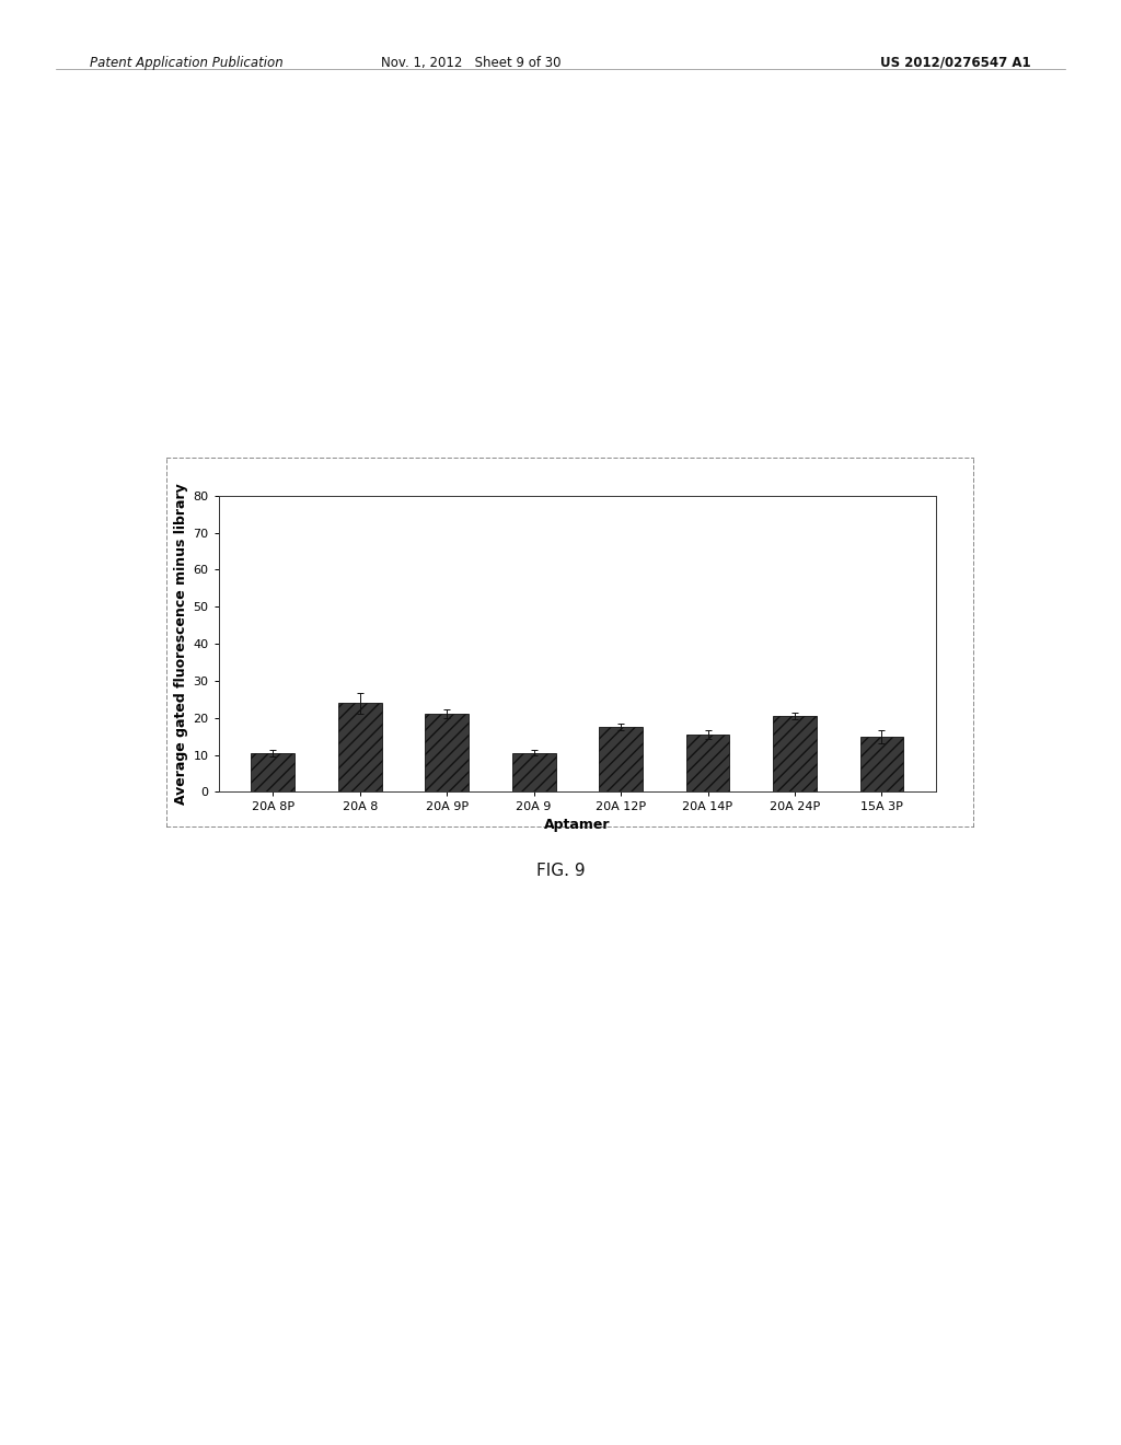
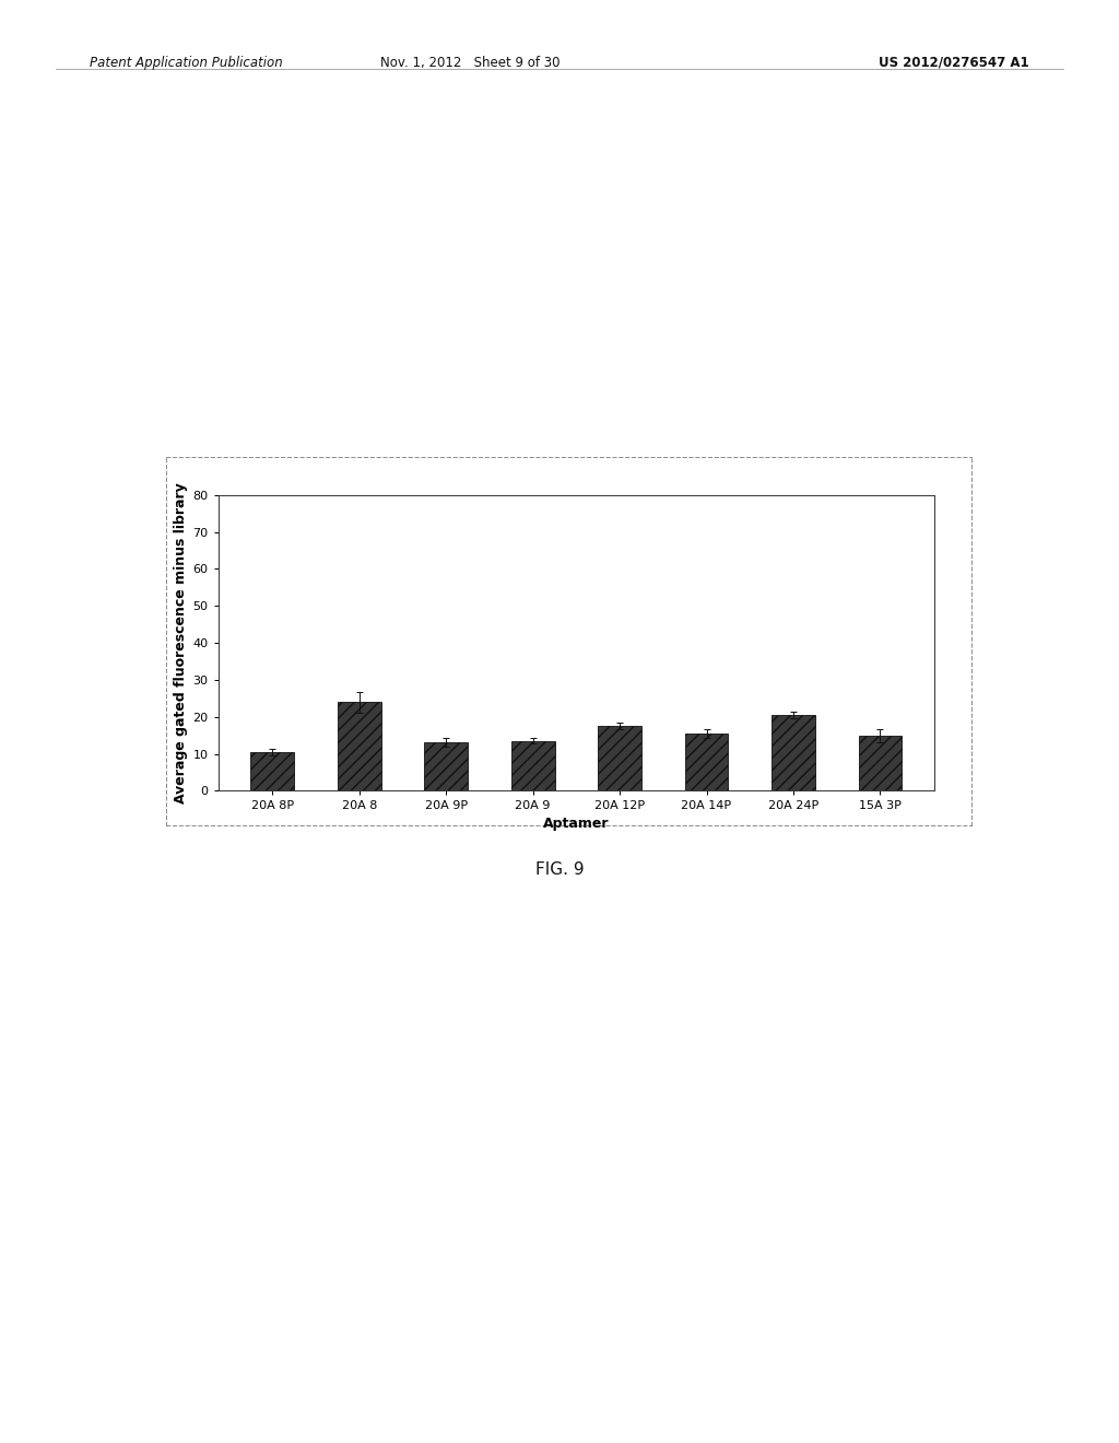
20A 9P: 21.0 -> 13.0
20A 9: 10.5 -> 13.5
